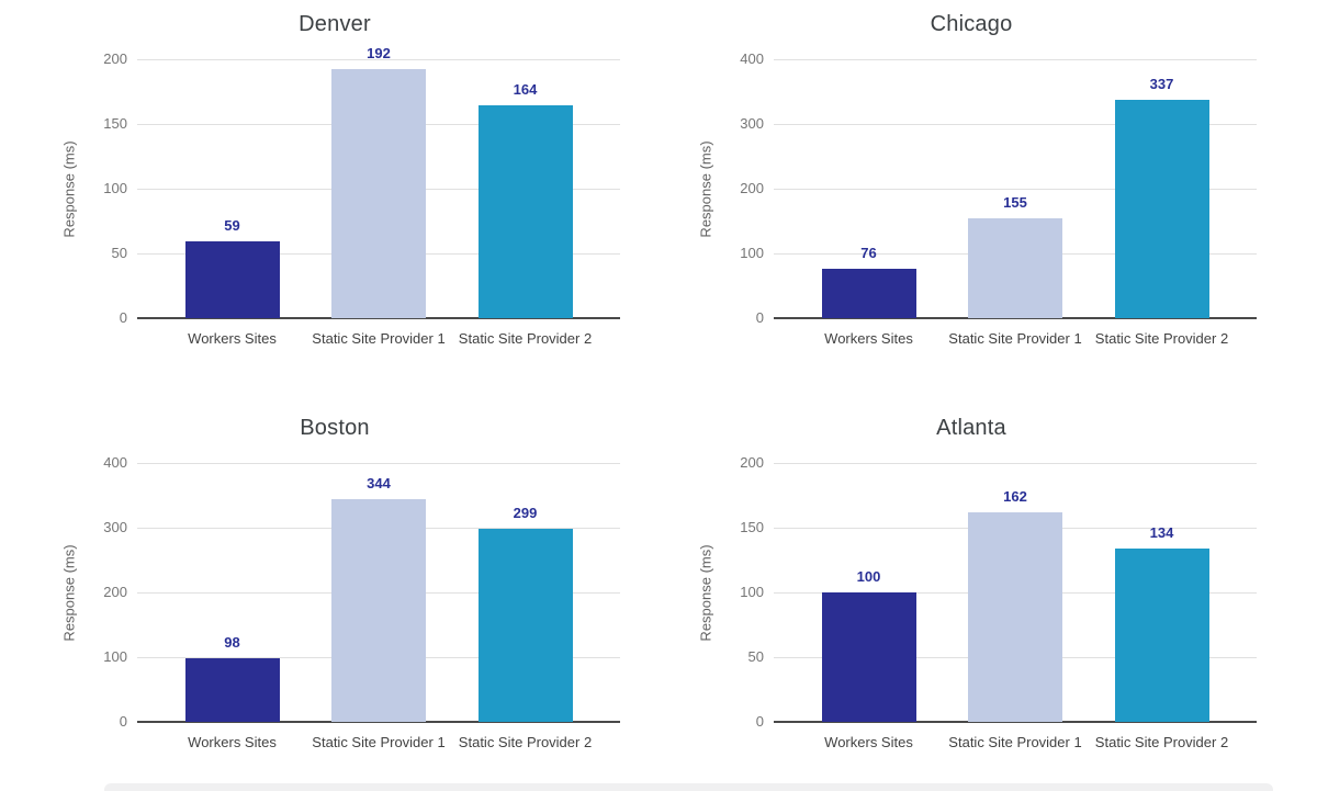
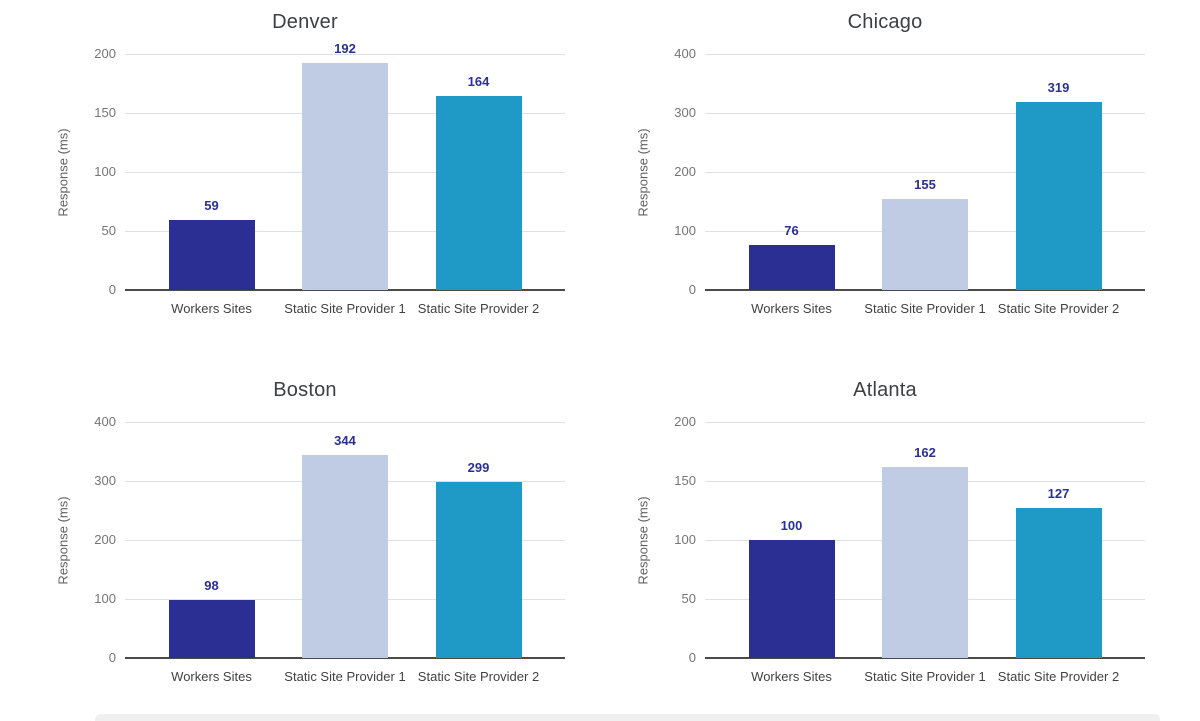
Chicago/Static Site Provider 2: 337 -> 319
Atlanta/Static Site Provider 2: 134 -> 127
